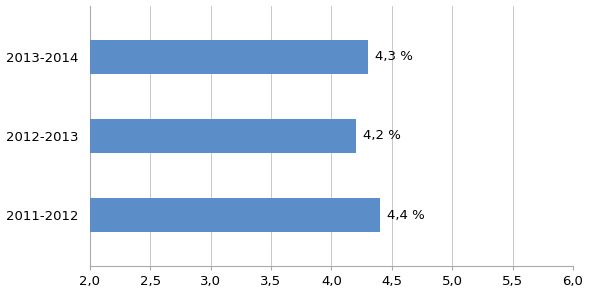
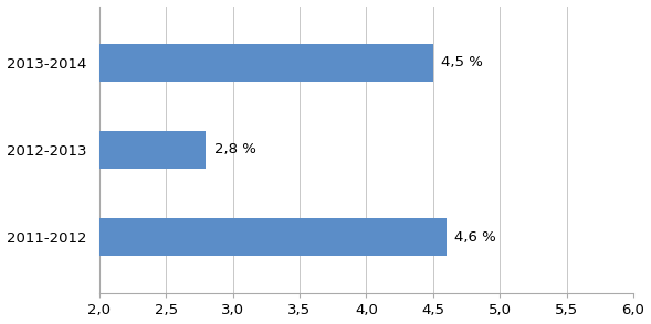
2013-2014: 4,3 -> 4,5
2012-2013: 4,2 -> 2,8
2011-2012: 4,4 -> 4,6
